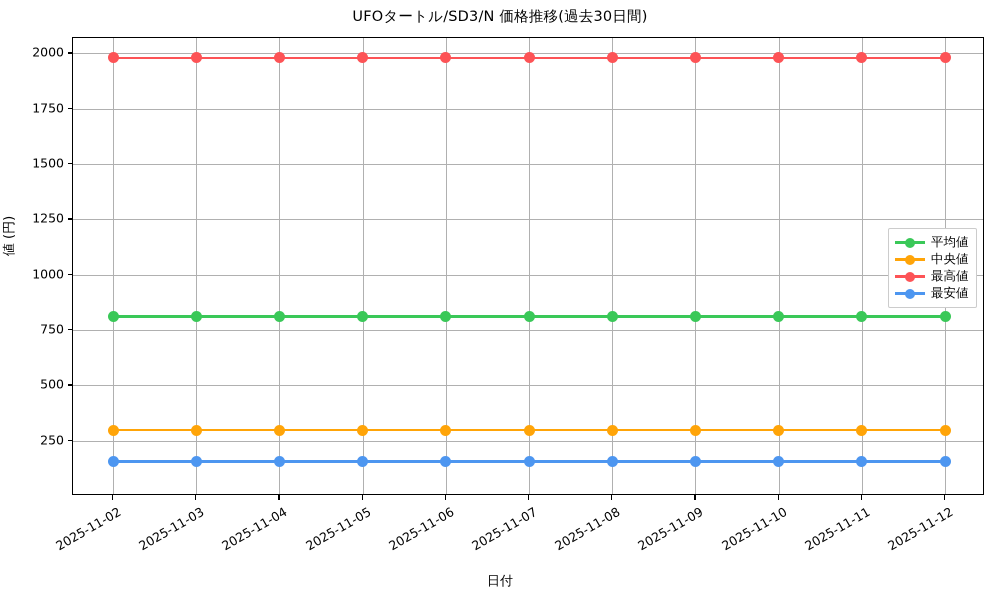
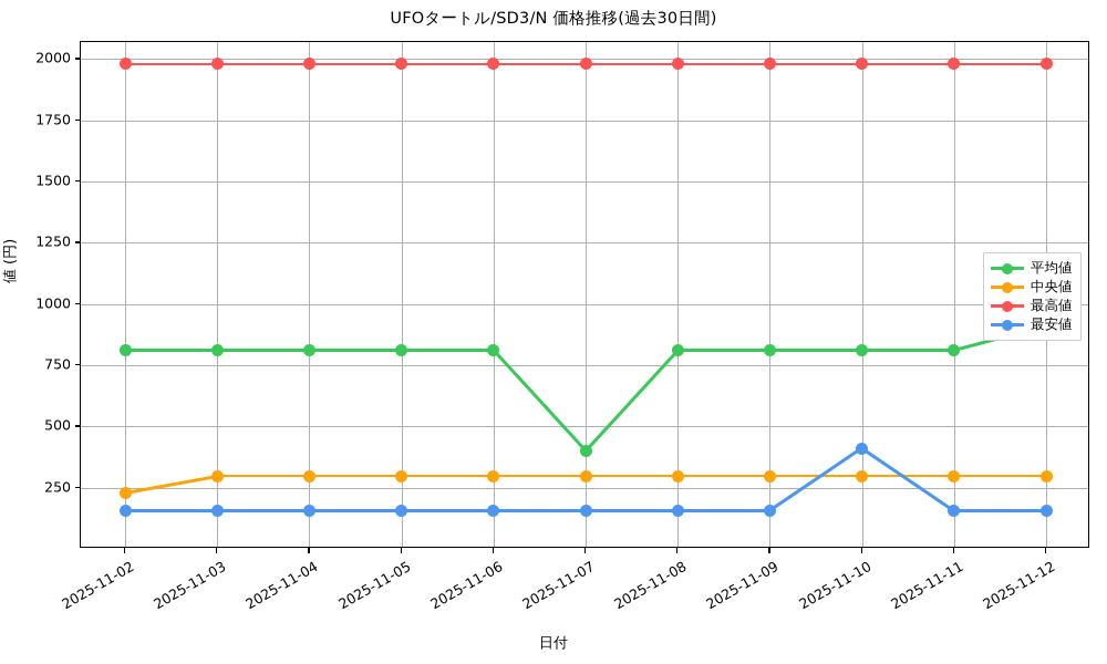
中央値/2025-11-02: 300 -> 230
平均値/2025-11-07: 810 -> 400
最安値/2025-11-10: 160 -> 410
平均値/2025-11-12: 810 -> 910
